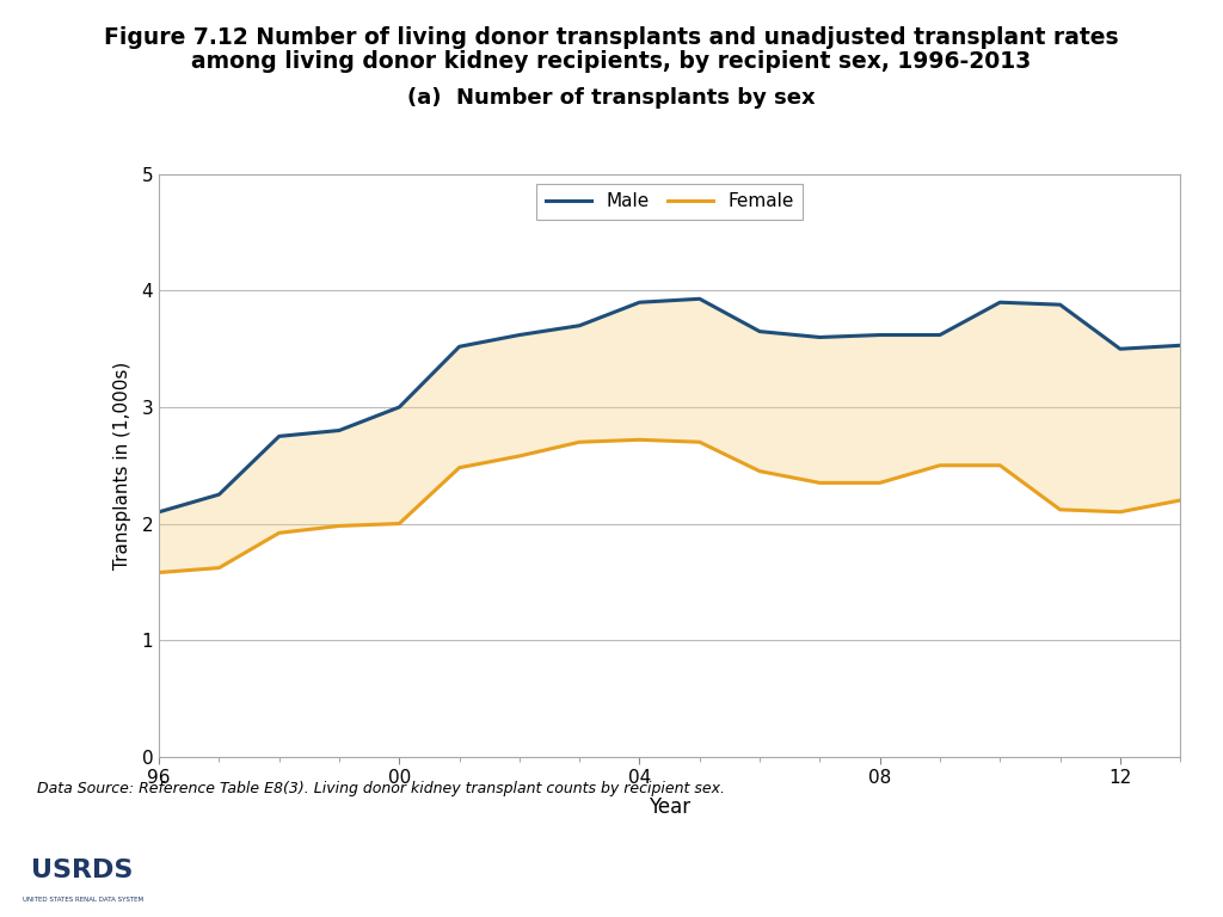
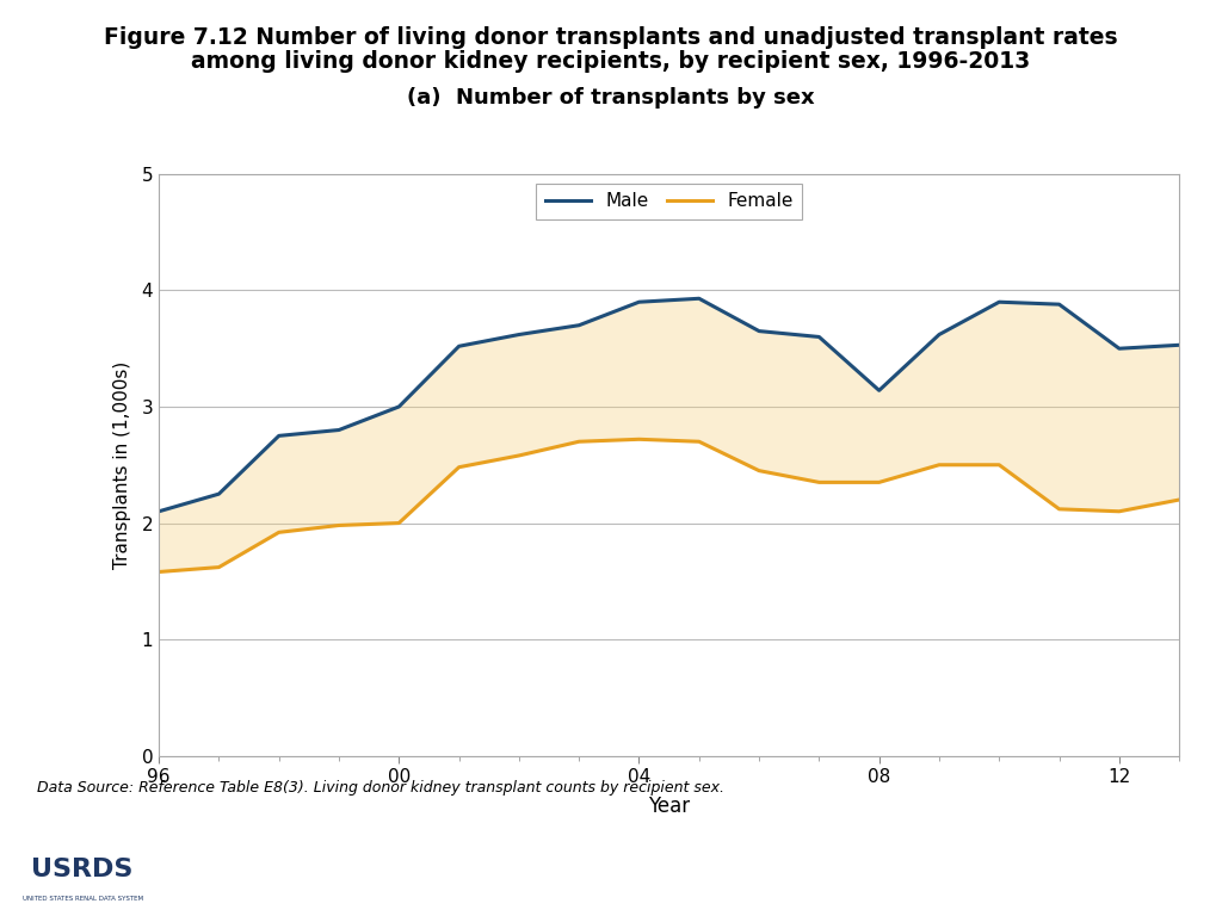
Male/08: 3.62 -> 3.14
